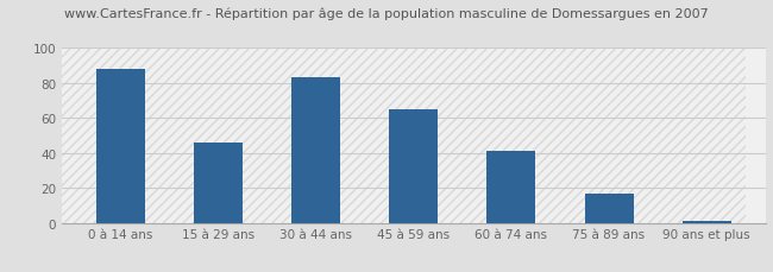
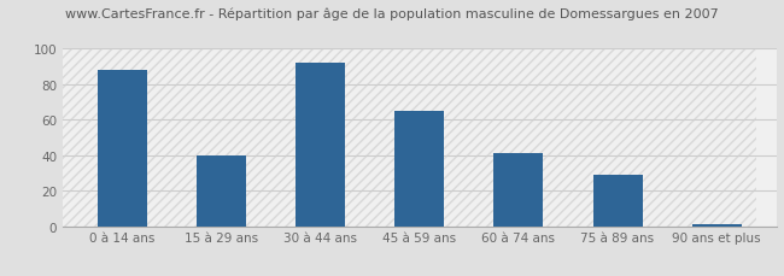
15 à 29 ans: 46 -> 40
30 à 44 ans: 83 -> 92
75 à 89 ans: 17 -> 29
